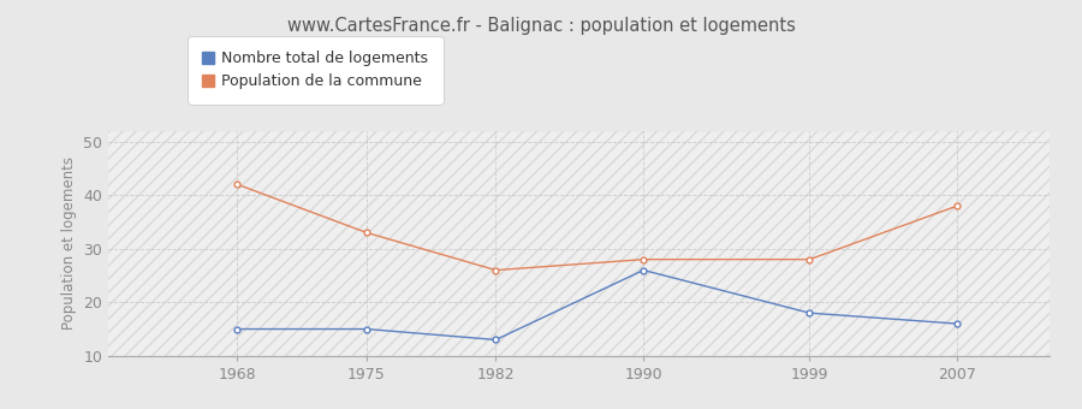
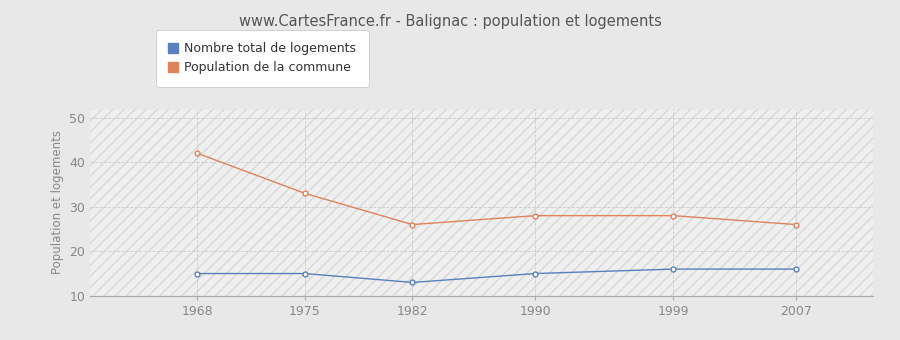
Nombre total de logements/1990: 26 -> 15
Nombre total de logements/1999: 18 -> 16
Population de la commune/2007: 38 -> 26
